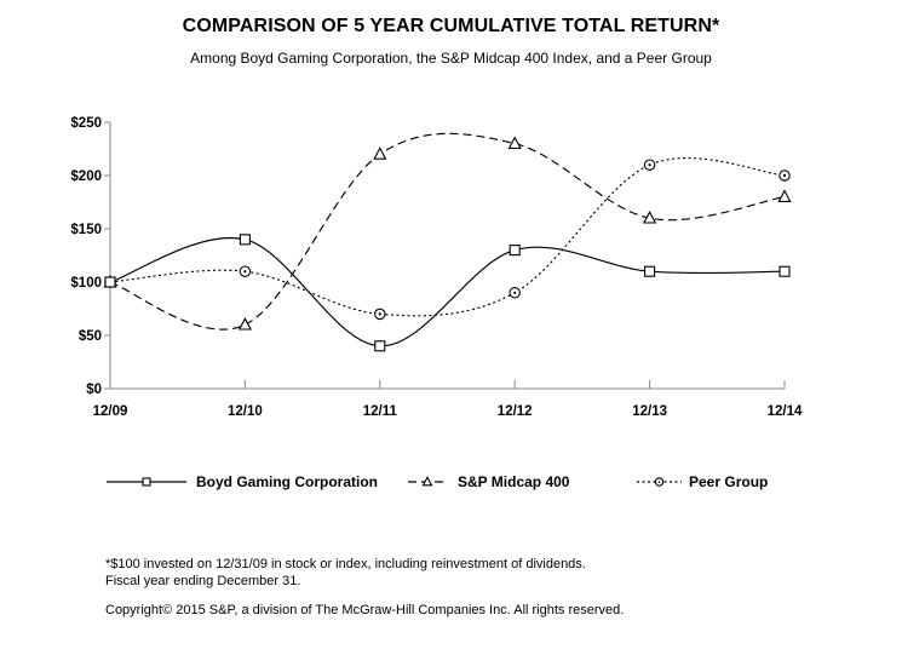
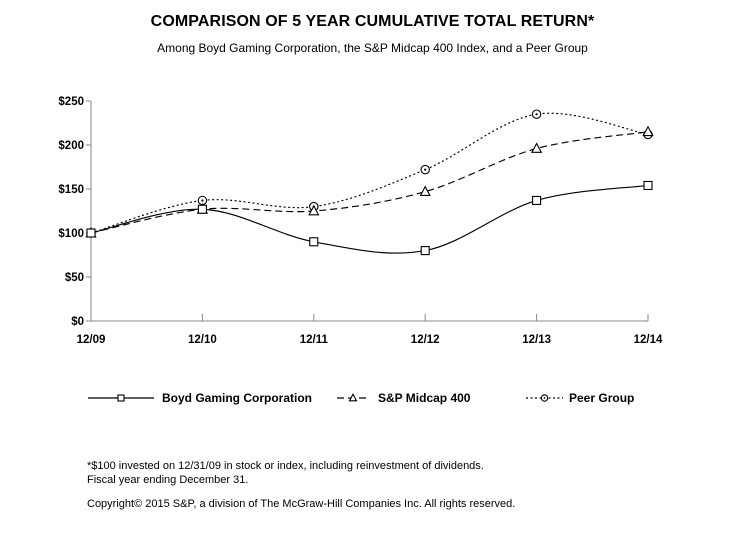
Boyd Gaming Corporation/12/10: $140 -> $130
S&P Midcap 400/12/10: $60 -> $130
Peer Group/12/10: $110 -> $140
Boyd Gaming Corporation/12/11: $40 -> $90
S&P Midcap 400/12/11: $220 -> $120
Peer Group/12/11: $70 -> $130
Boyd Gaming Corporation/12/12: $130 -> $80
S&P Midcap 400/12/12: $230 -> $150
Peer Group/12/12: $90 -> $170
Boyd Gaming Corporation/12/13: $110 -> $140
S&P Midcap 400/12/13: $160 -> $200
Peer Group/12/13: $210 -> $240
Boyd Gaming Corporation/12/14: $110 -> $150
S&P Midcap 400/12/14: $180 -> $220
Peer Group/12/14: $200 -> $210
